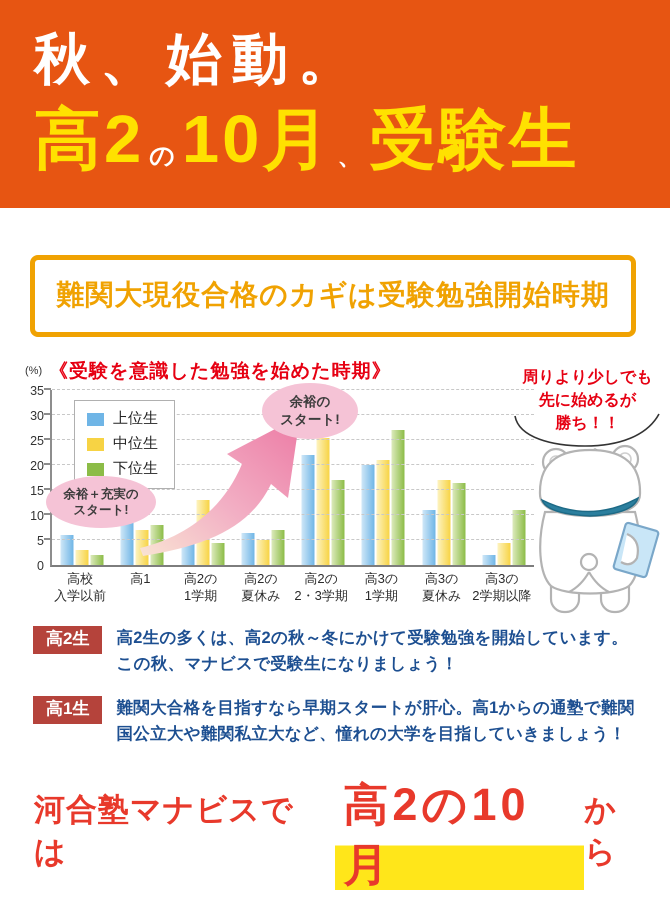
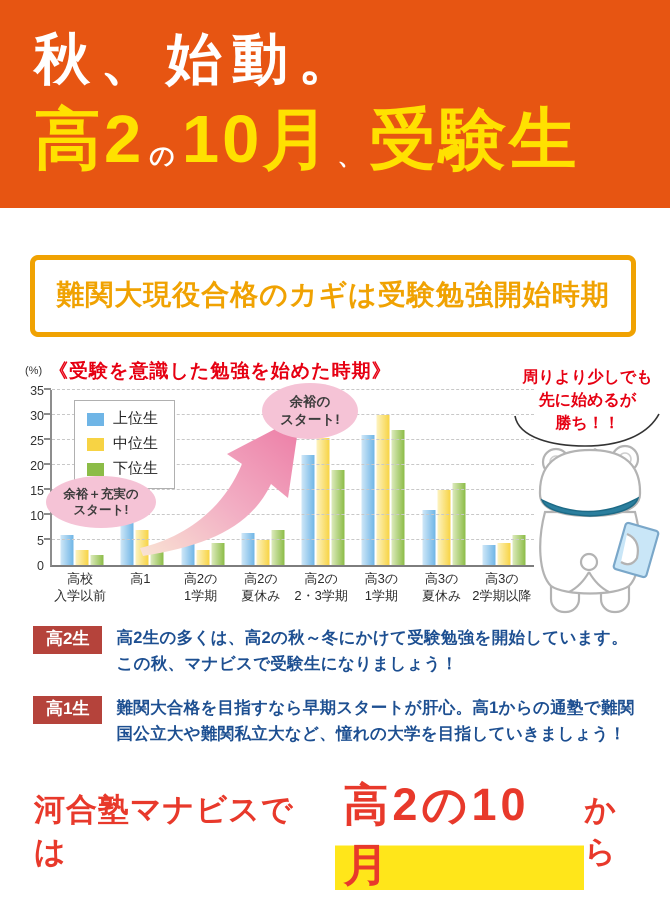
下位生/高1: 8 -> 3
中位生/高2の 1学期: 13 -> 3
下位生/高2の 2・3学期: 17 -> 19
上位生/高3の 1学期: 20 -> 26
中位生/高3の 1学期: 21 -> 30
中位生/高3の 夏休み: 17 -> 15
上位生/高3の 2学期以降: 2 -> 4
下位生/高3の 2学期以降: 11 -> 6
